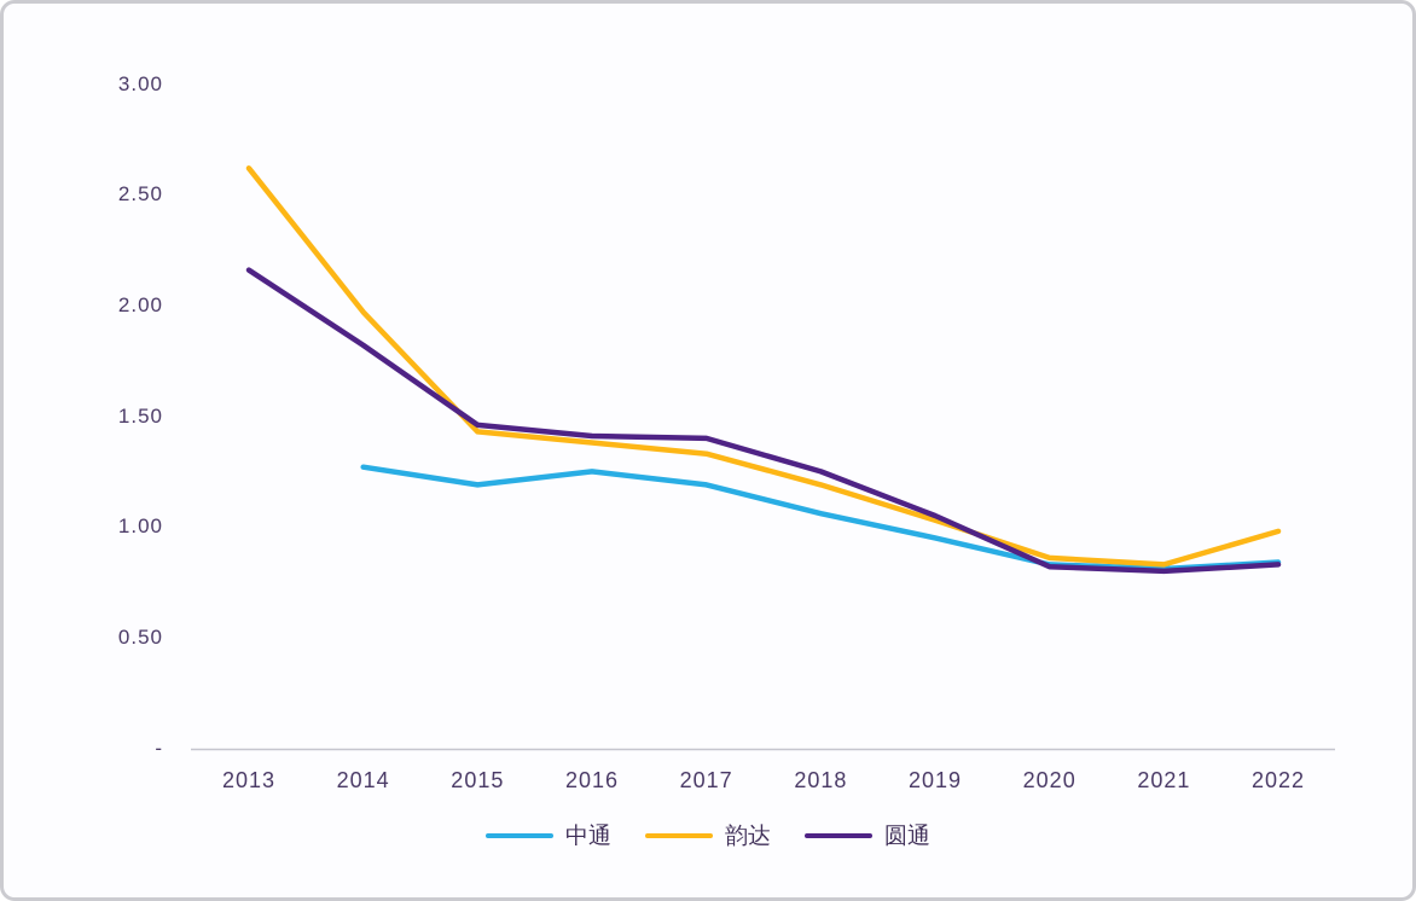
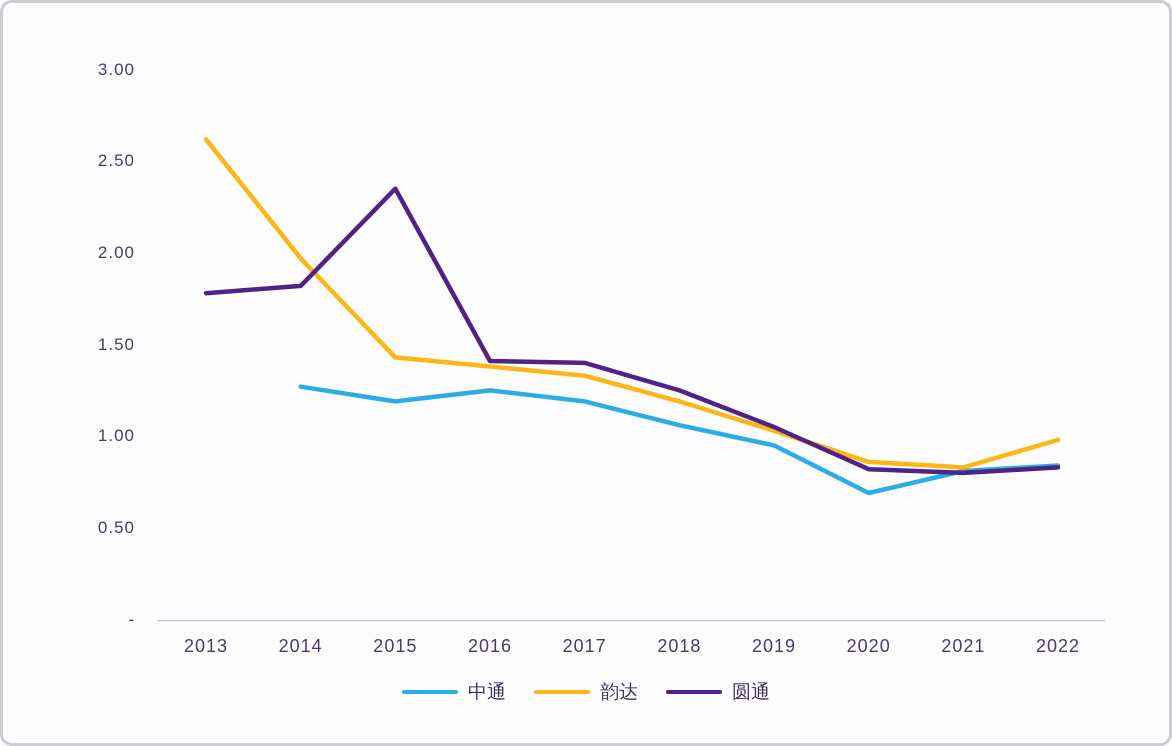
圆通/2013: 2.16 -> 1.78
圆通/2015: 1.46 -> 2.35
中通/2020: 0.83 -> 0.69
